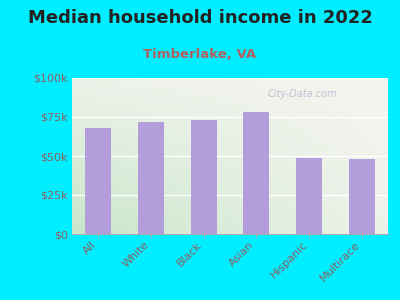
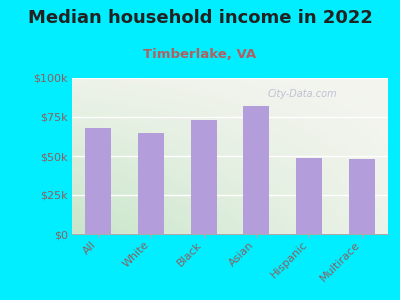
White: $72k -> $65k
Asian: $78k -> $82k
